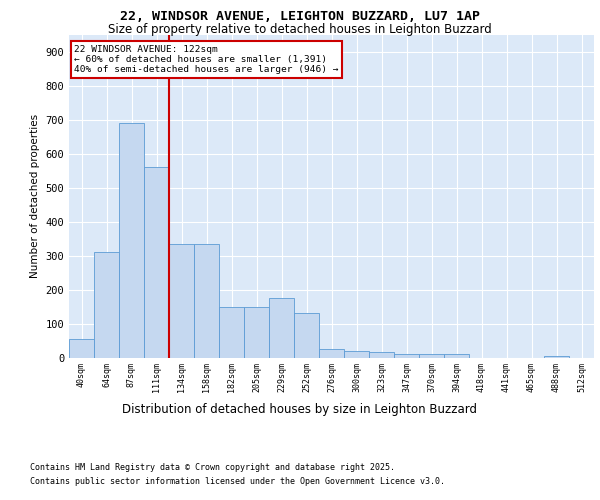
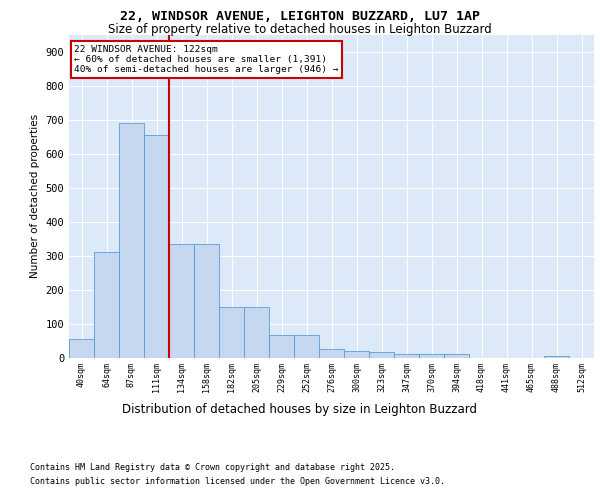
111sqm: 560 -> 655
229sqm: 175 -> 65
252sqm: 130 -> 65
